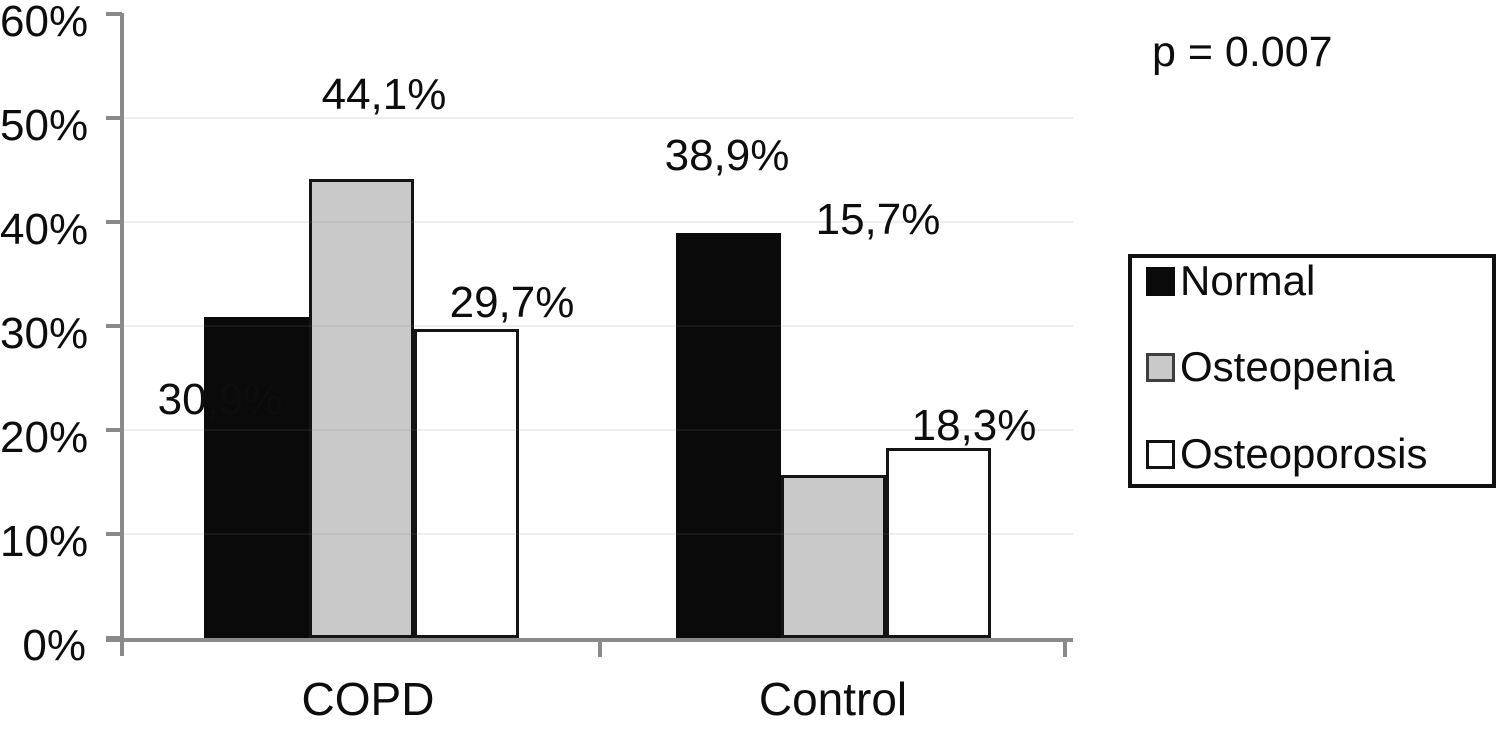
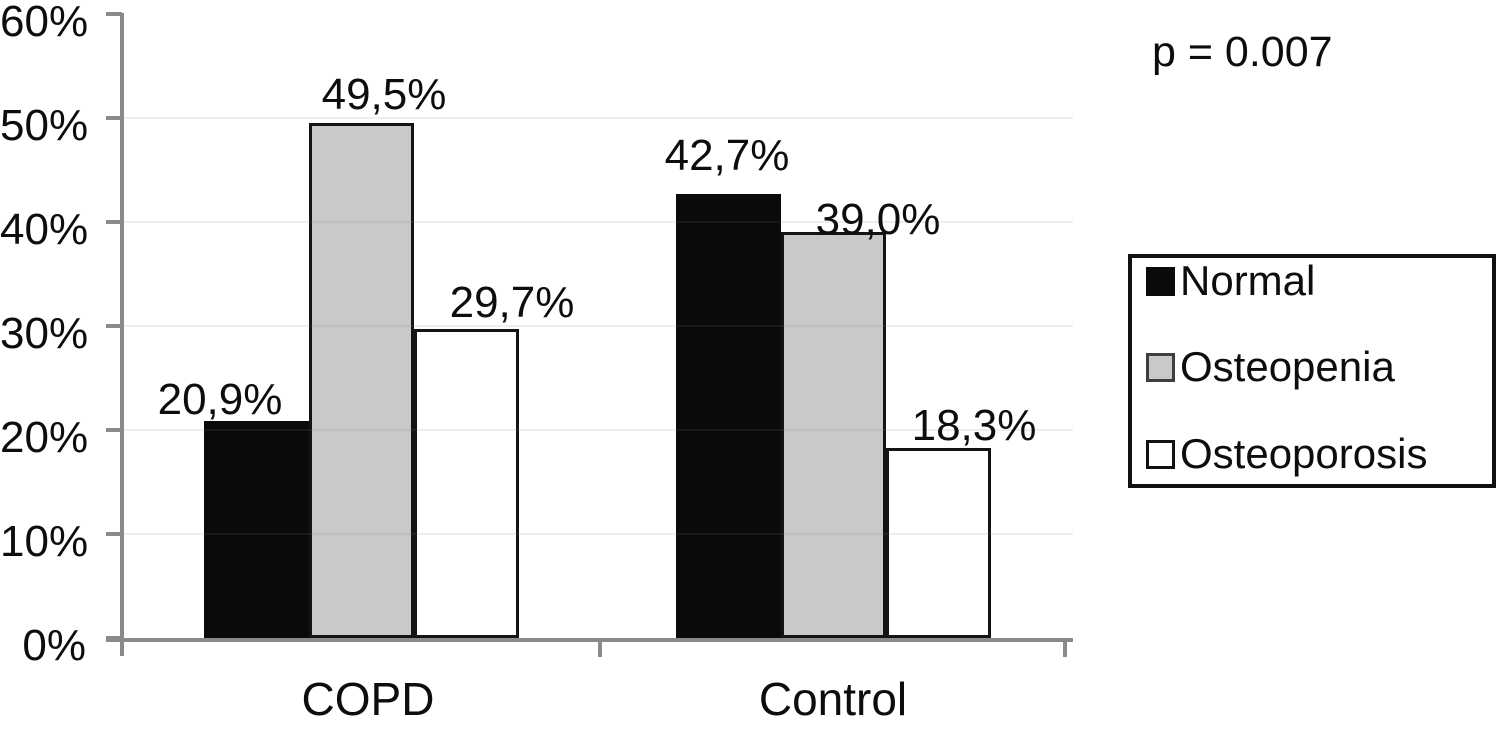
Normal/COPD: 30,9% -> 20,9%
Osteopenia/COPD: 44,1% -> 49,5%
Normal/Control: 38,9% -> 42,7%
Osteopenia/Control: 15,7% -> 39,0%
